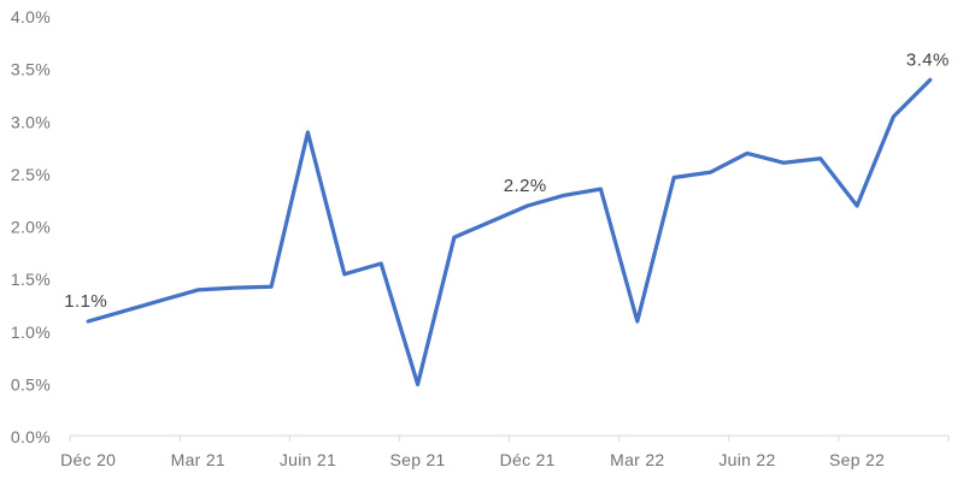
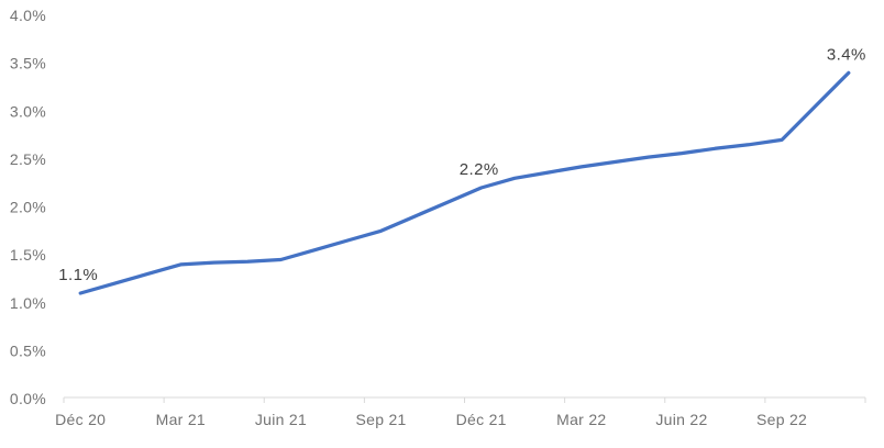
Juin 21: 2.9% -> 1.4%
Sep 21: 0.5% -> 1.8%
Mar 22: 1.1% -> 2.4%
Juin 22: 2.7% -> 2.6%
Sep 22: 2.2% -> 2.7%
